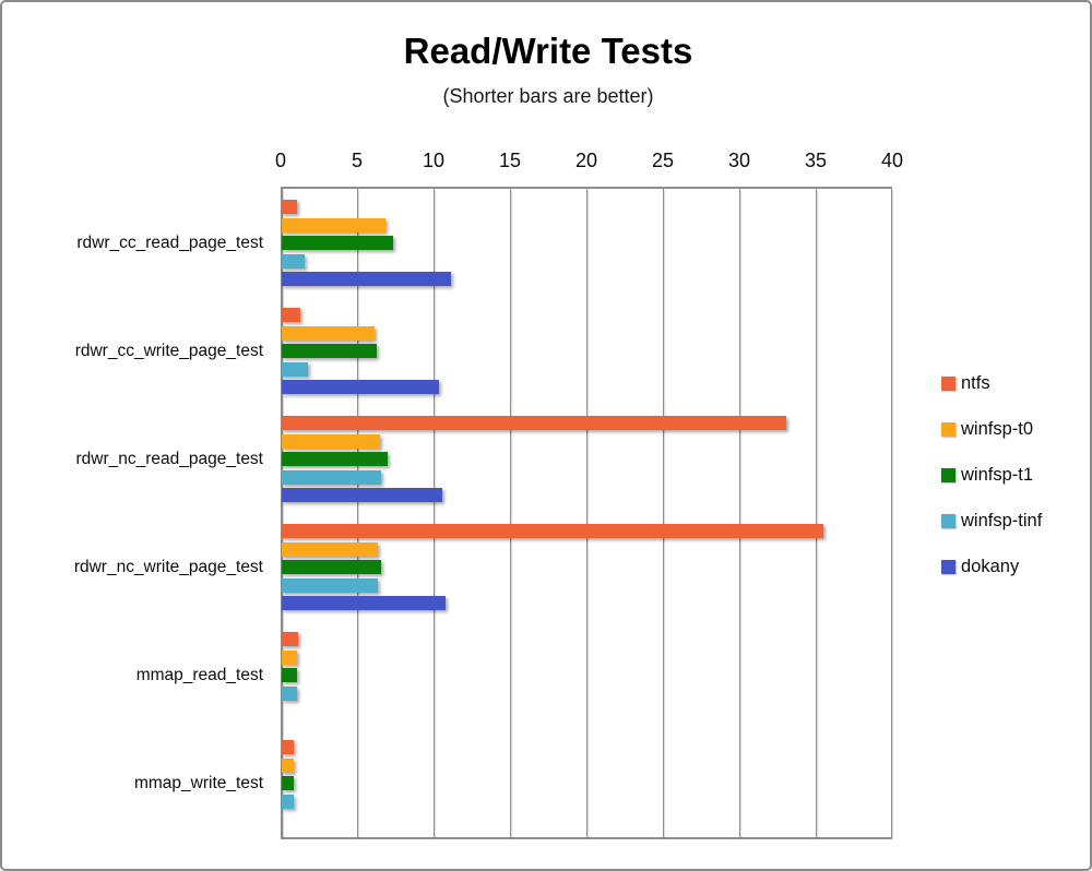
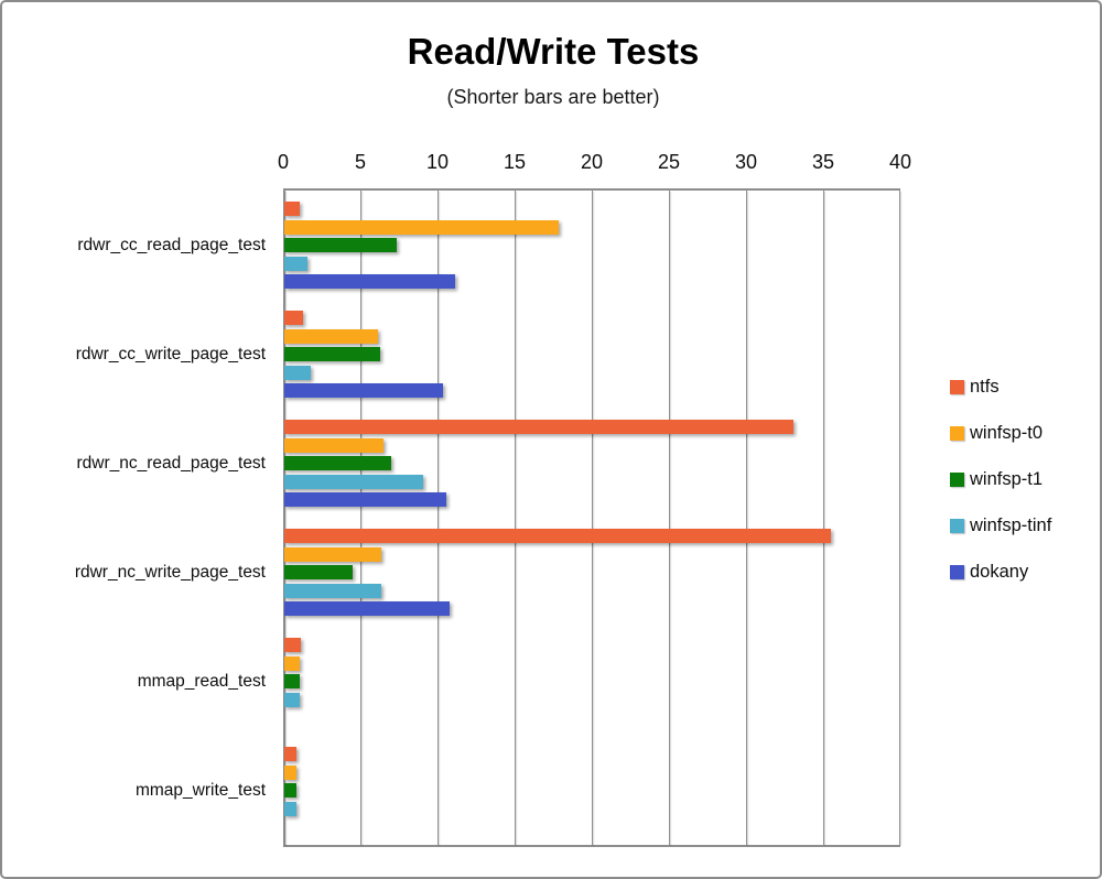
winfsp-t0/rdwr_cc_read_page_test: 6.8 -> 17.8
winfsp-tinf/rdwr_nc_read_page_test: 6.5 -> 9.0
winfsp-t1/rdwr_nc_write_page_test: 6.5 -> 4.4
